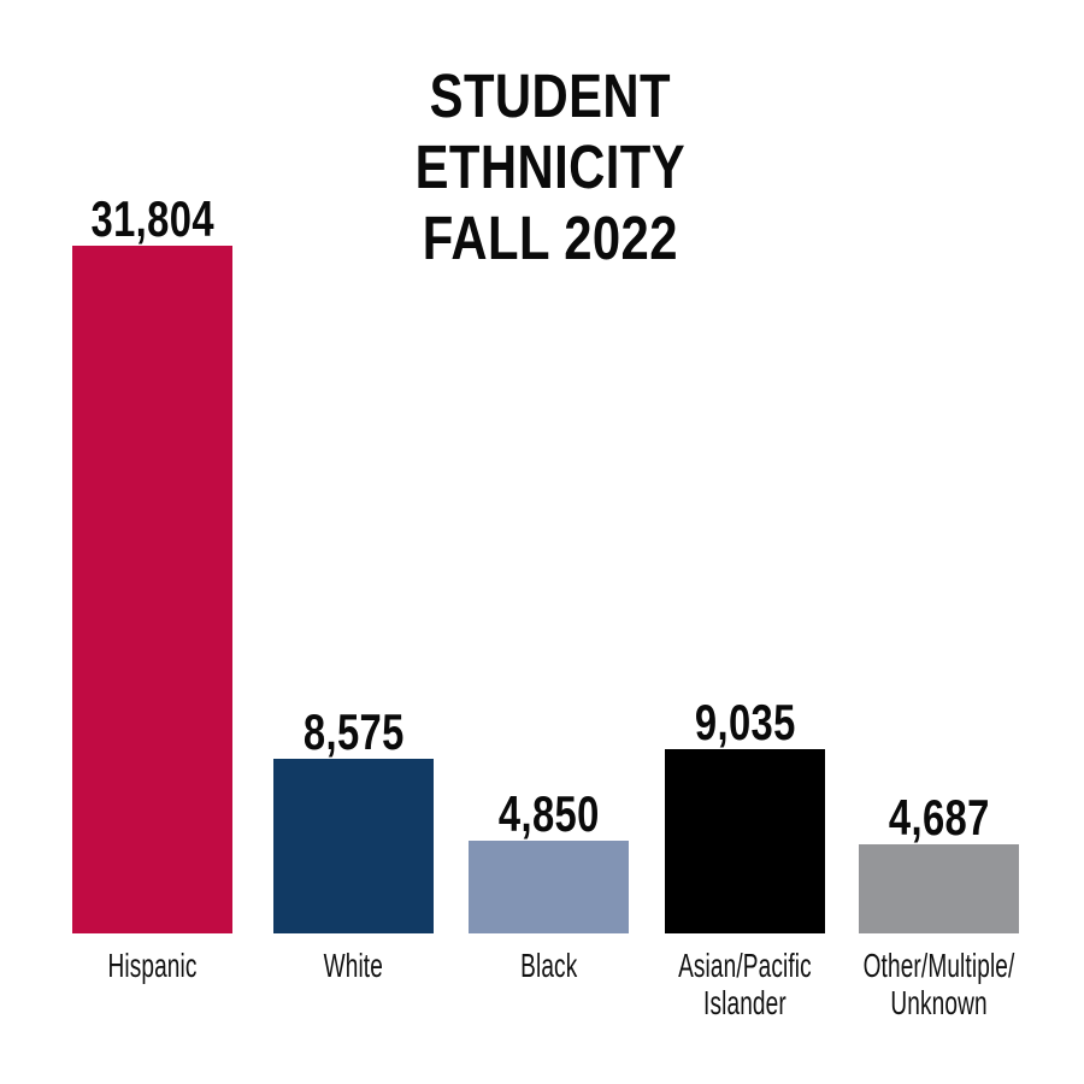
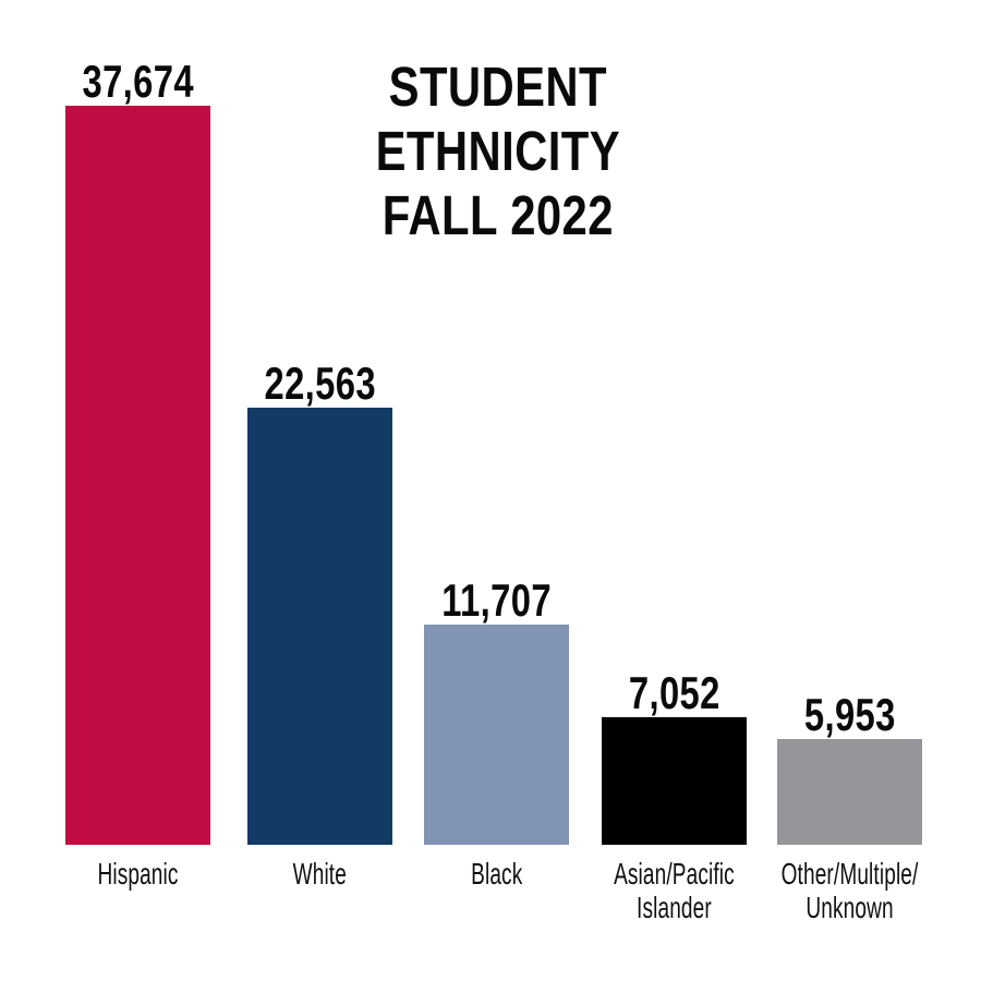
Hispanic: 31,804 -> 37,674
White: 8,575 -> 22,563
Black: 4,850 -> 11,707
Asian/Pacific Islander: 9,035 -> 7,052
Other/Multiple/Unknown: 4,687 -> 5,953
